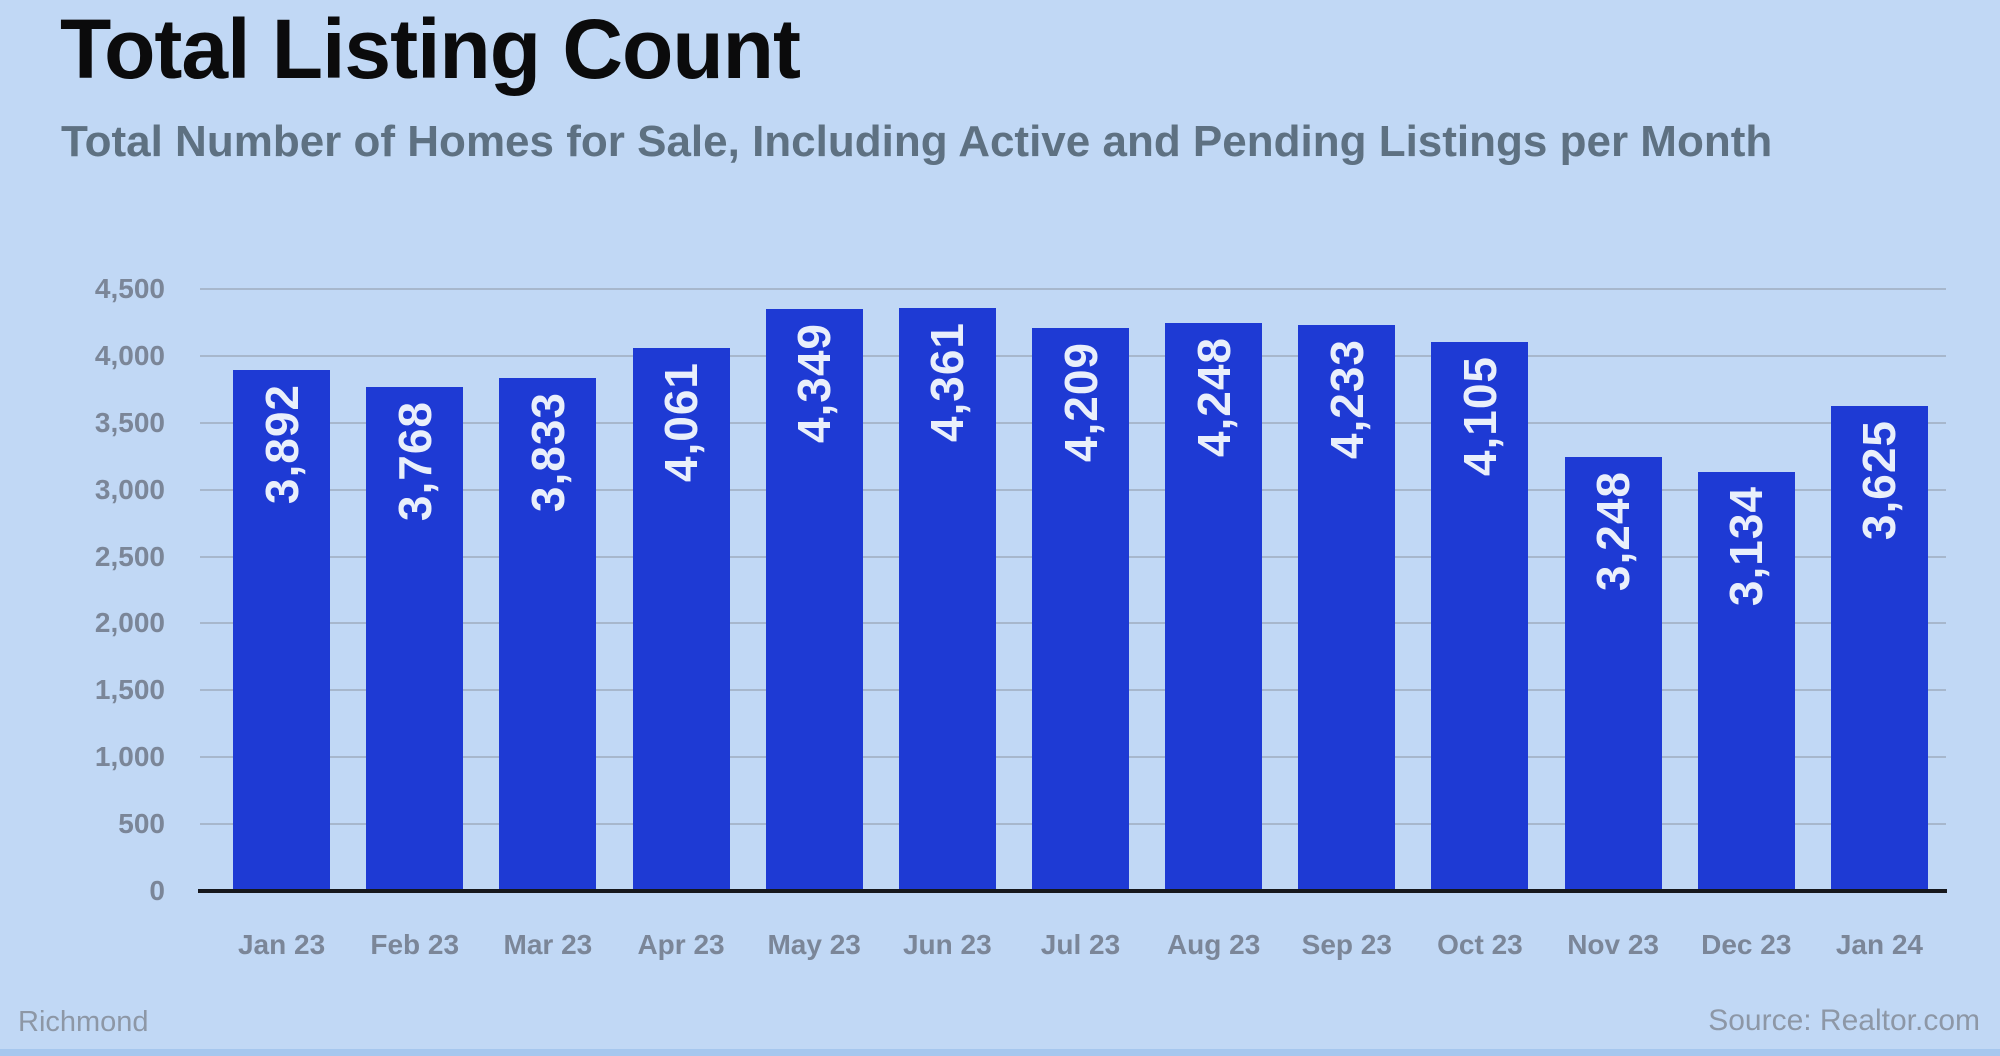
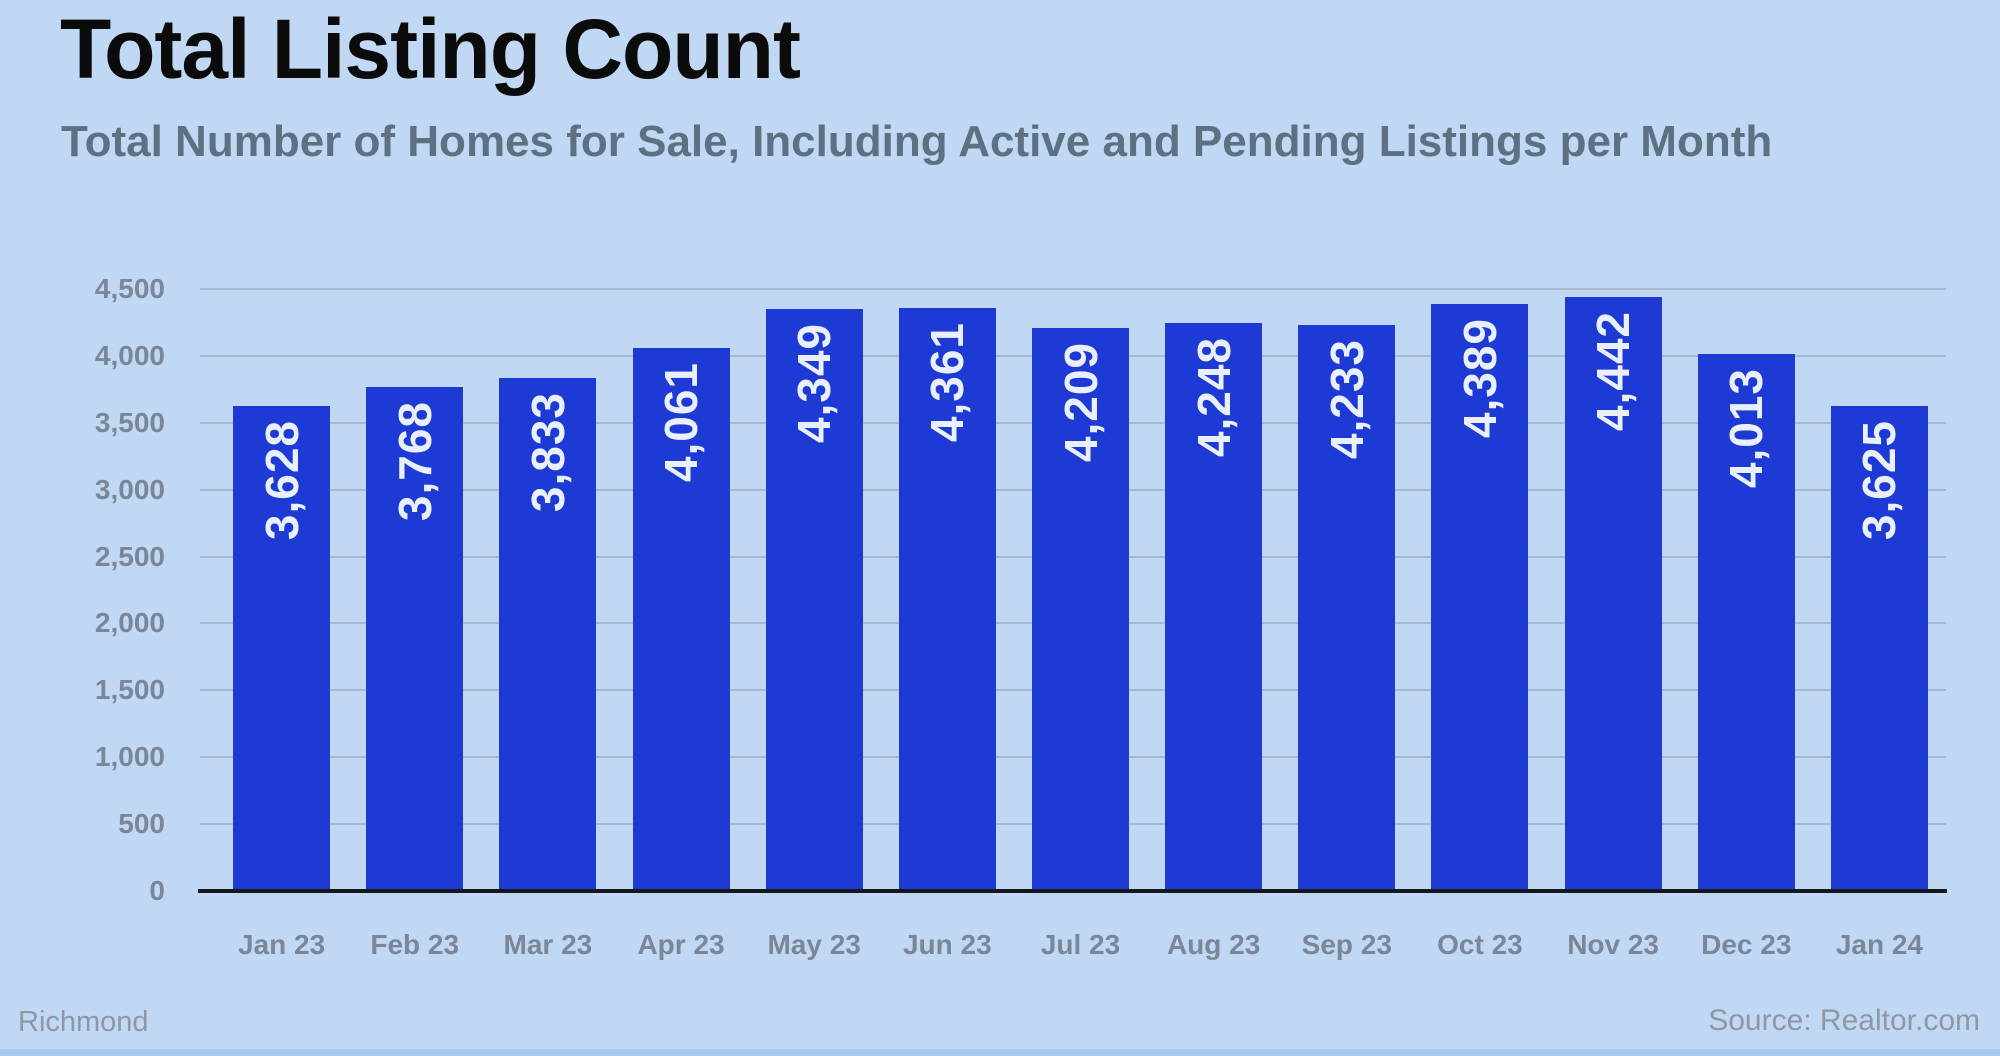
Jan 23: 3,892 -> 3,628
Oct 23: 4,105 -> 4,389
Nov 23: 3,248 -> 4,442
Dec 23: 3,134 -> 4,013
